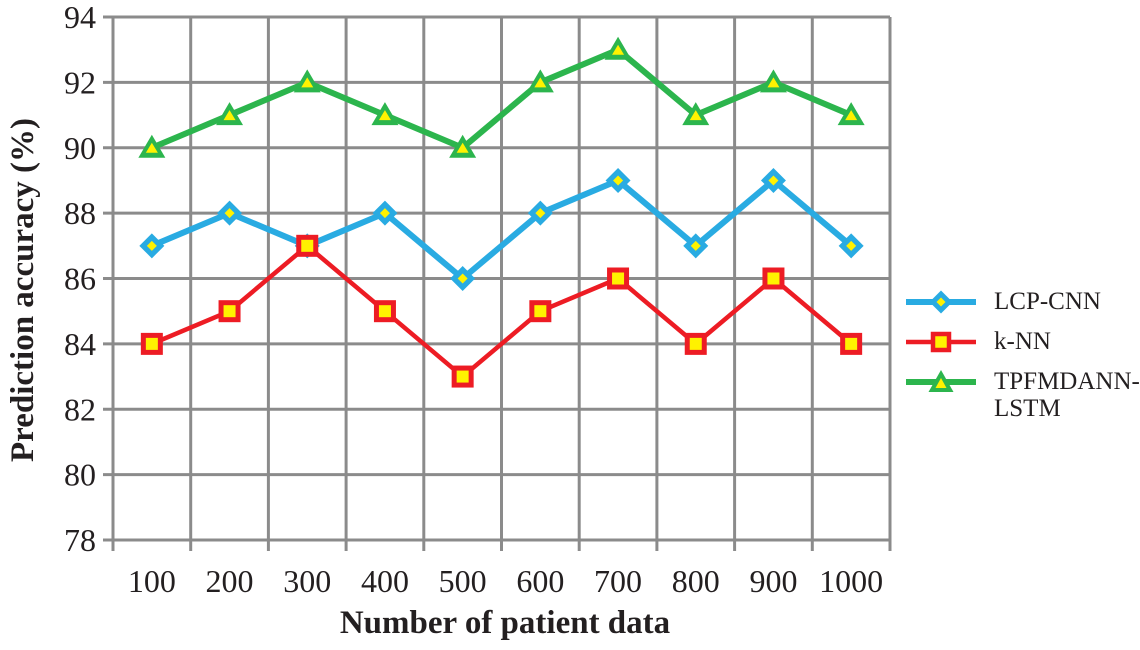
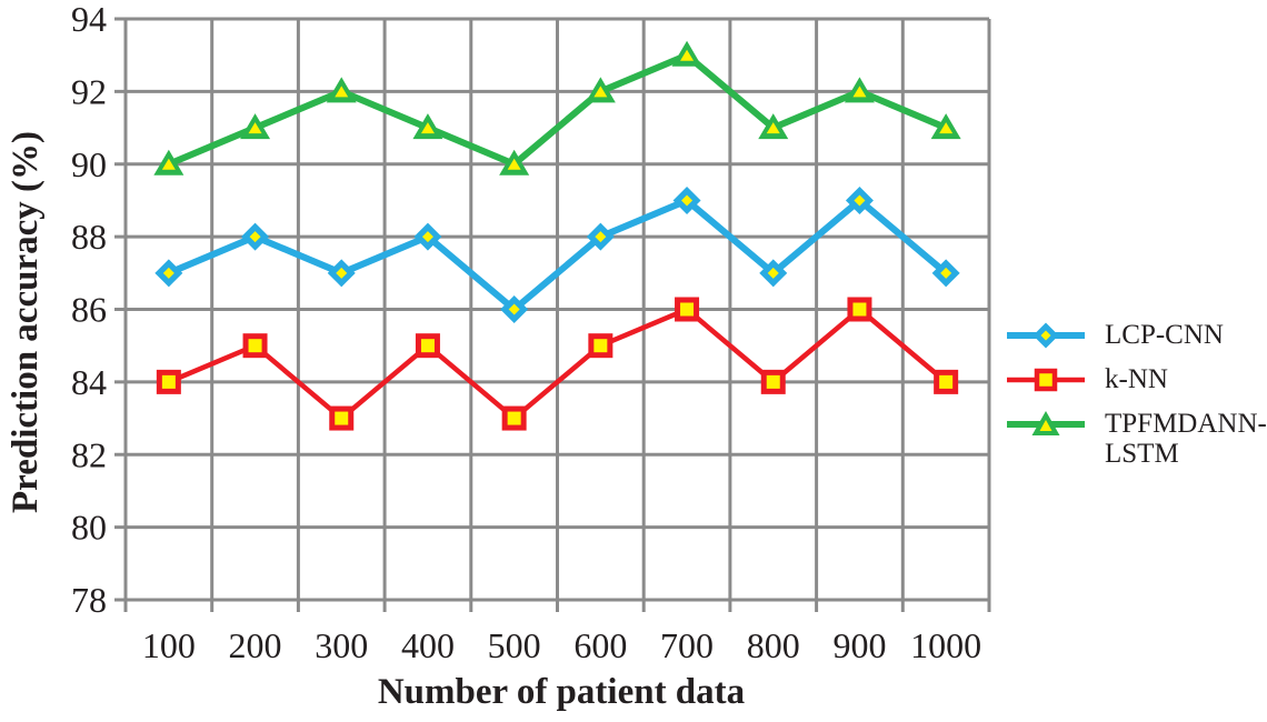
k-NN/300: 87 -> 83
